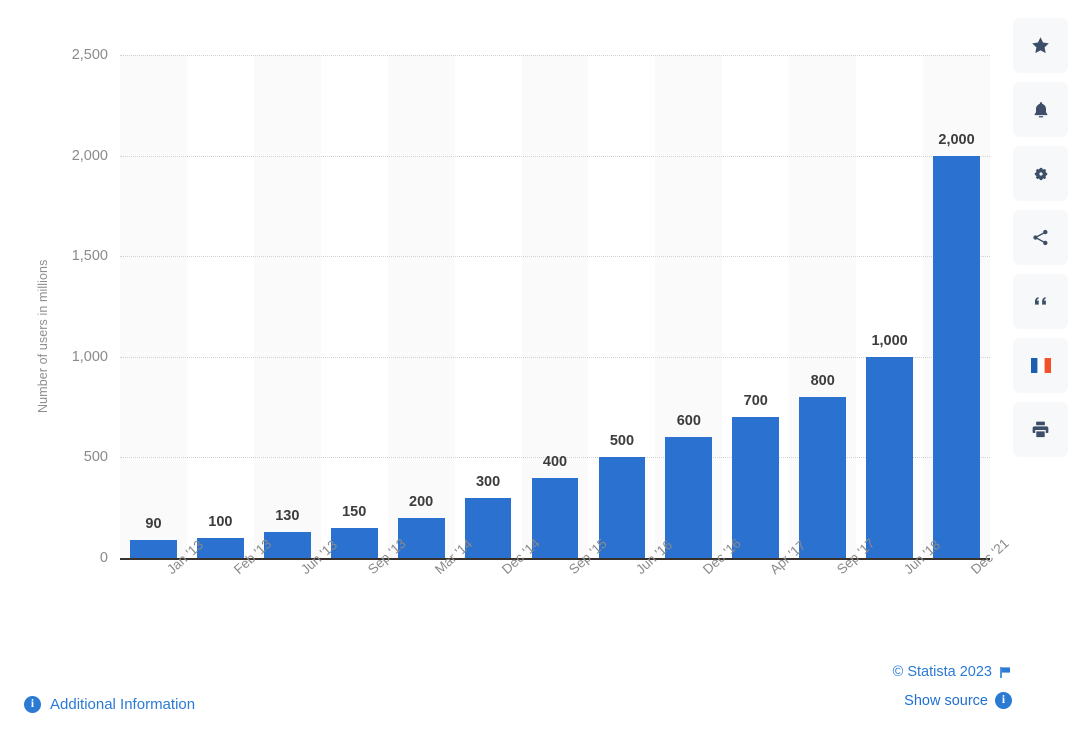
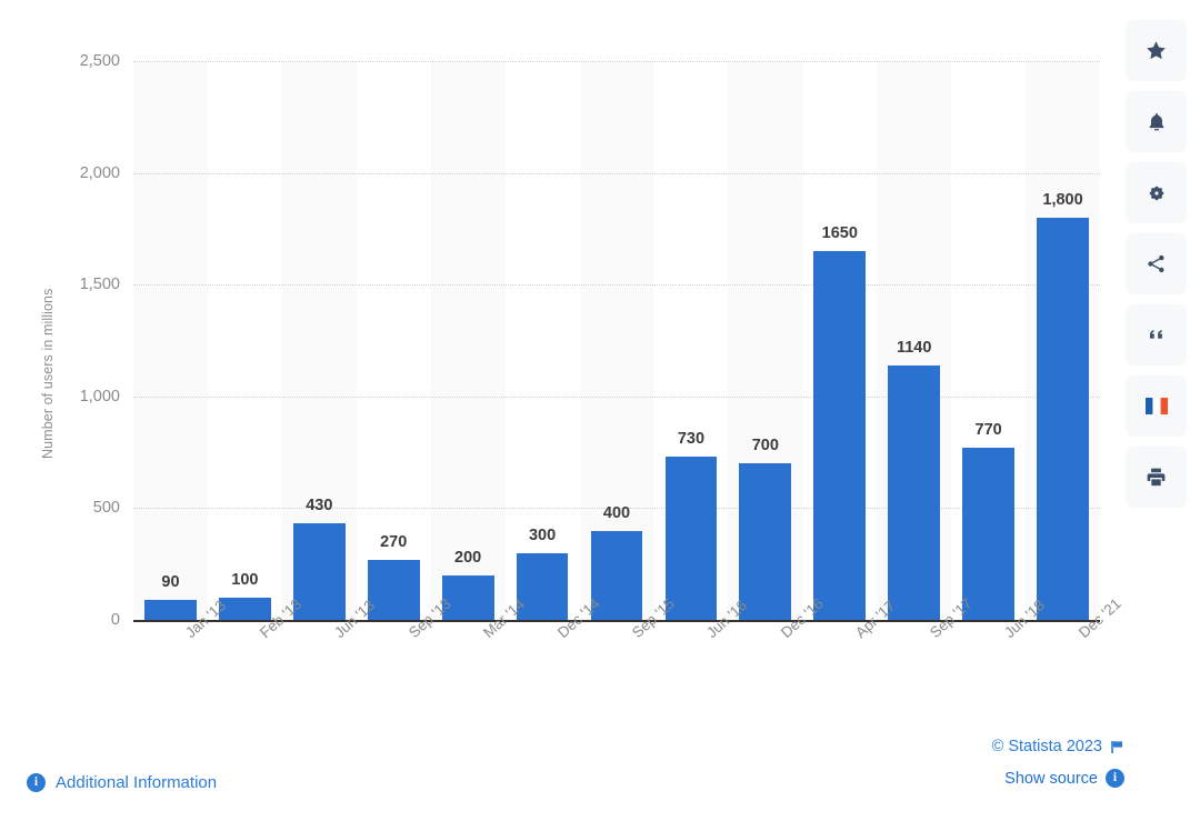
Jun '13: 130 -> 430
Sep '13: 150 -> 270
Jun '16: 500 -> 730
Dec '16: 600 -> 700
Apr '17: 700 -> 1650
Sep '17: 800 -> 1140
Jun '18: 1,000 -> 770
Dec '21: 2,000 -> 1,800
